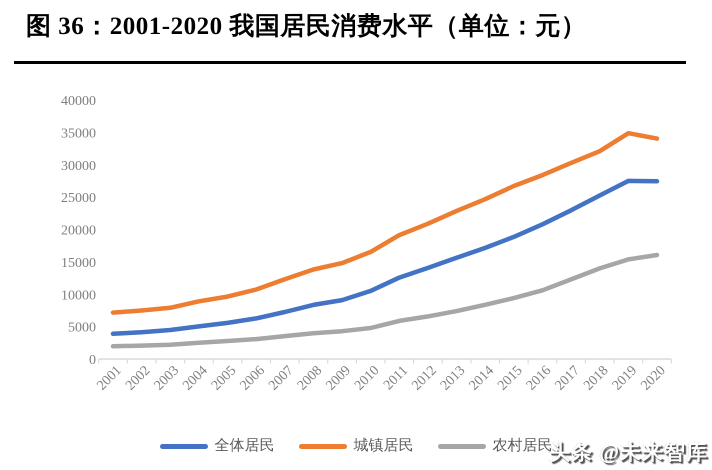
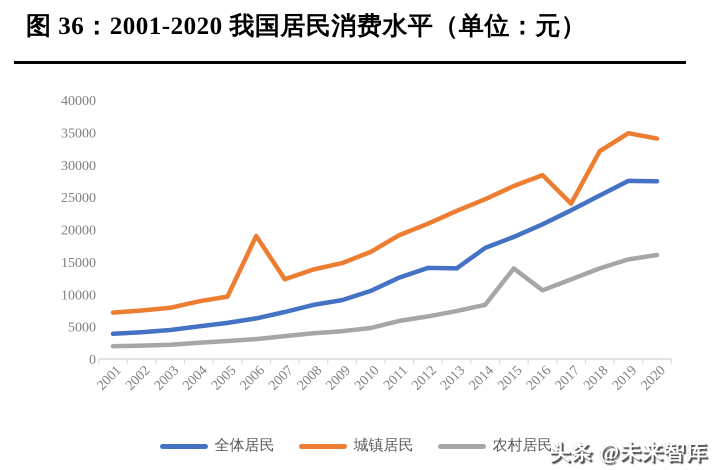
城镇居民/2006: 11000 -> 19000
全体居民/2013: 16000 -> 14000
农村居民/2015: 9000 -> 14000
城镇居民/2017: 30000 -> 24000
